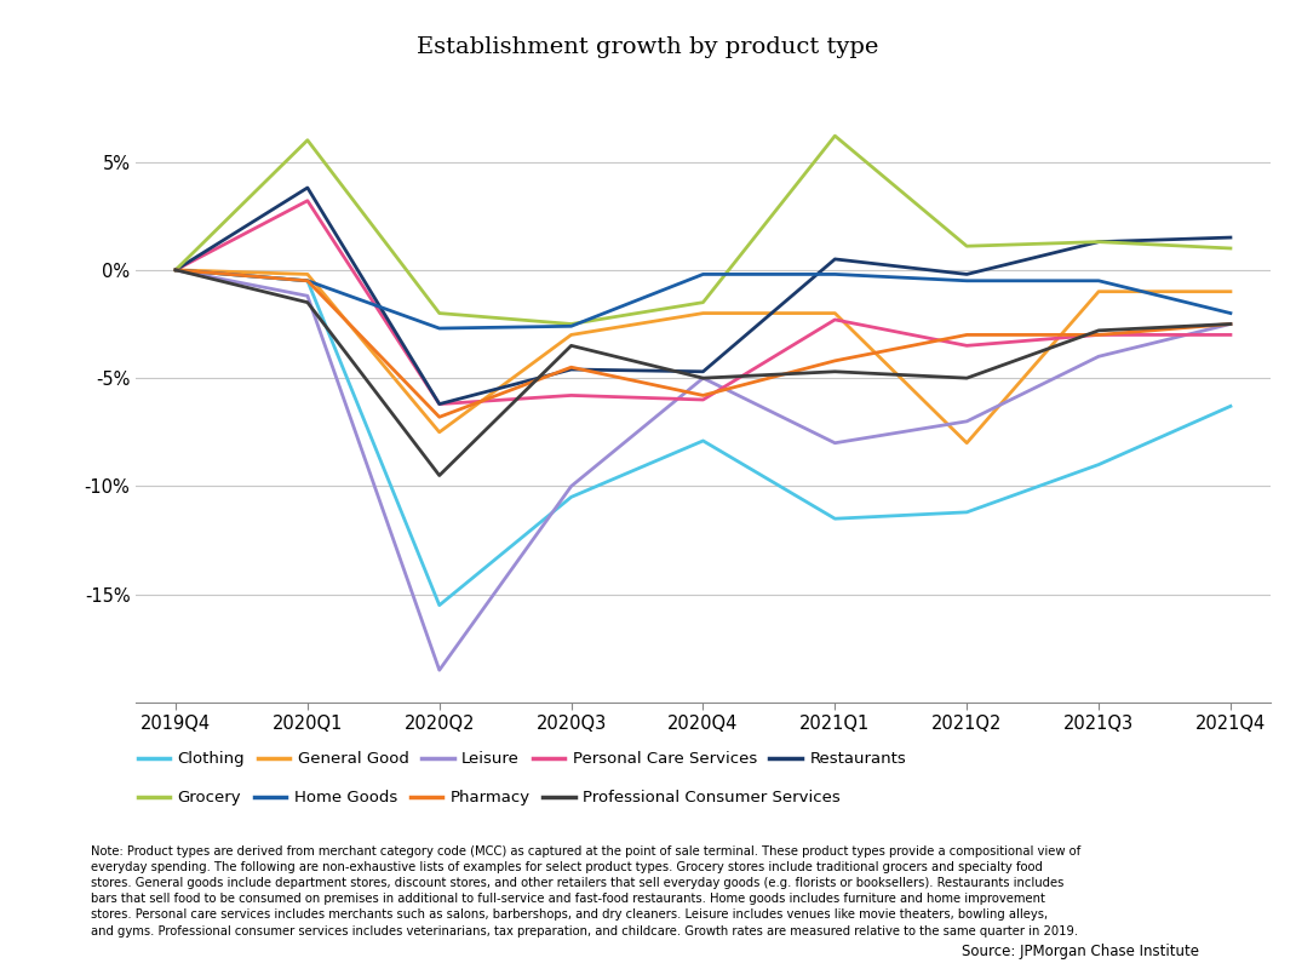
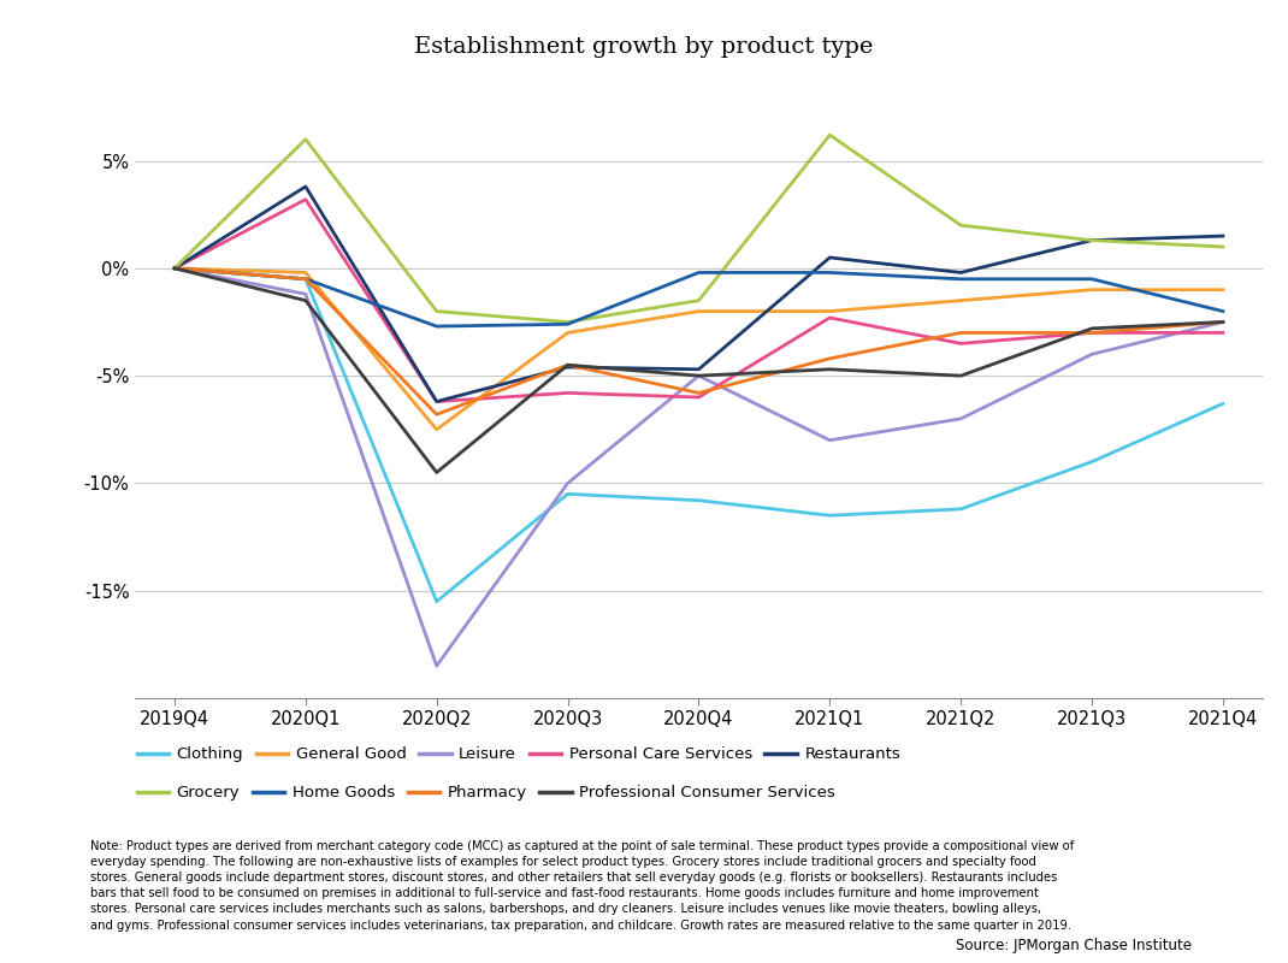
Professional Consumer Services/2020Q3: -3.5% -> -4.5%
Clothing/2020Q4: -7.9% -> -10.8%
General Good/2021Q2: -8.0% -> -1.5%
Grocery/2021Q2: 1.1% -> 2.0%
